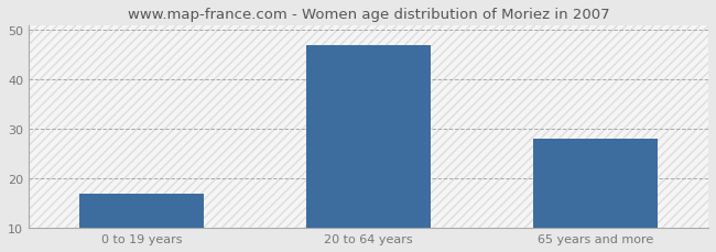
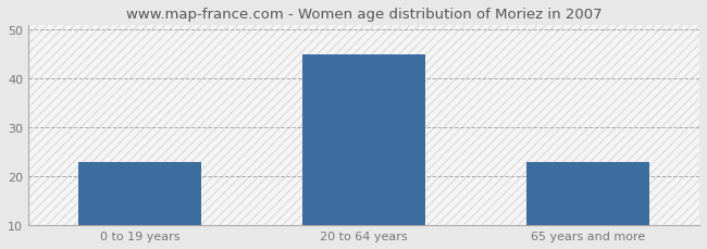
0 to 19 years: 17 -> 23
20 to 64 years: 47 -> 45
65 years and more: 28 -> 23
